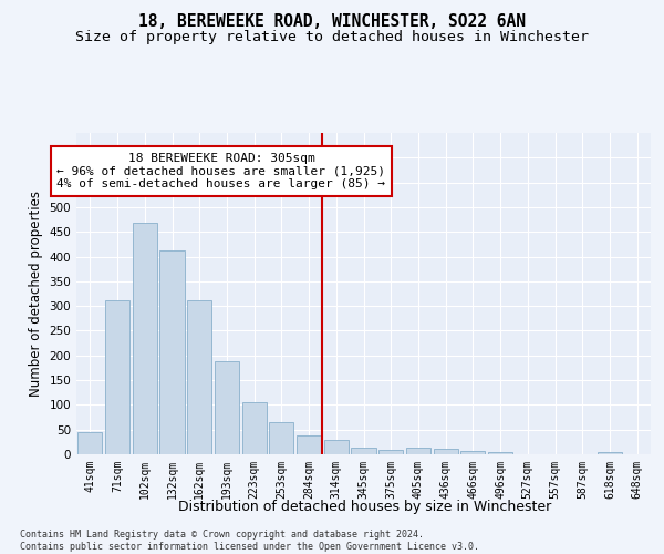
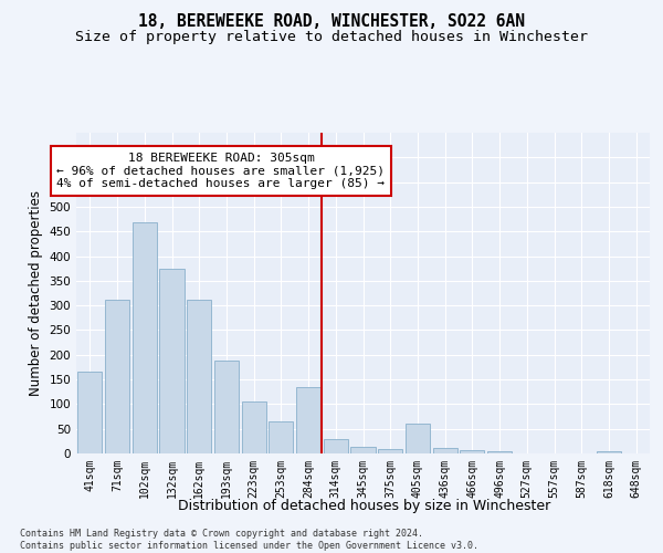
41sqm: 45 -> 165
132sqm: 413 -> 375
284sqm: 38 -> 135
405sqm: 13 -> 60
